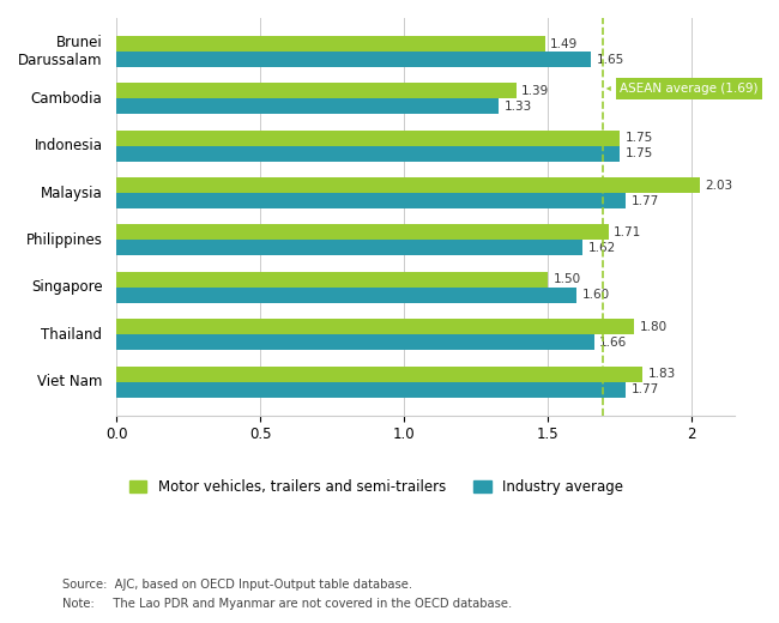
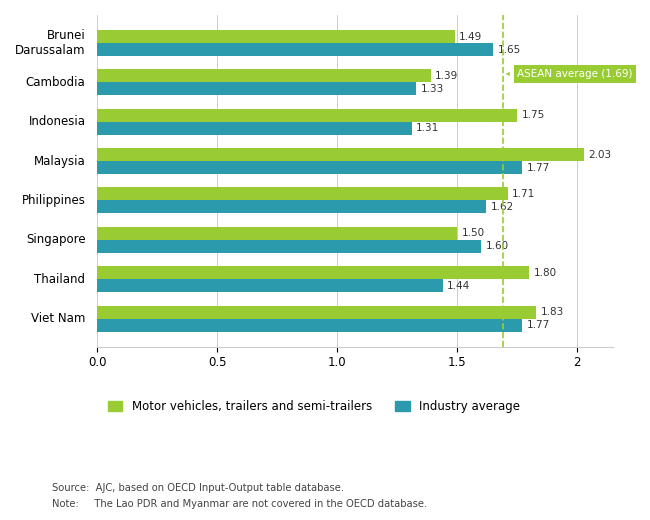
Industry average/Indonesia: 1.75 -> 1.31
Industry average/Thailand: 1.66 -> 1.44
